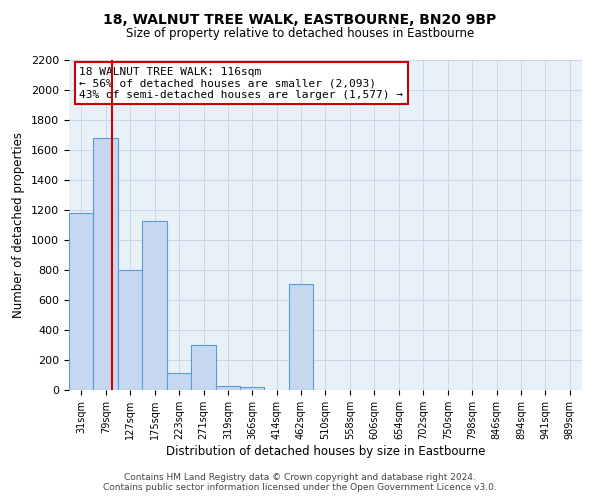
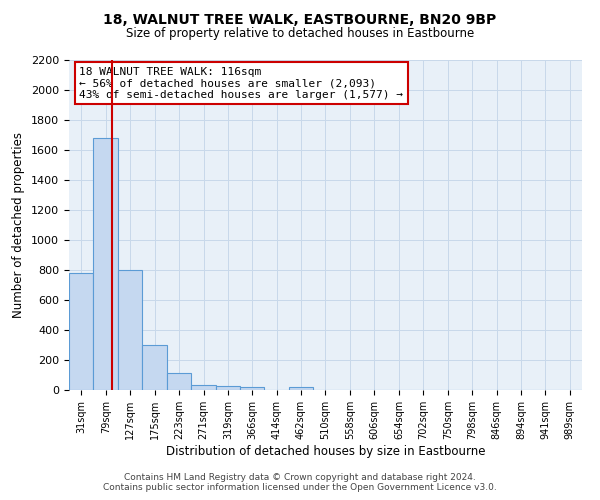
31sqm: 1180 -> 780
175sqm: 1130 -> 300
271sqm: 300 -> 40
462sqm: 710 -> 20
